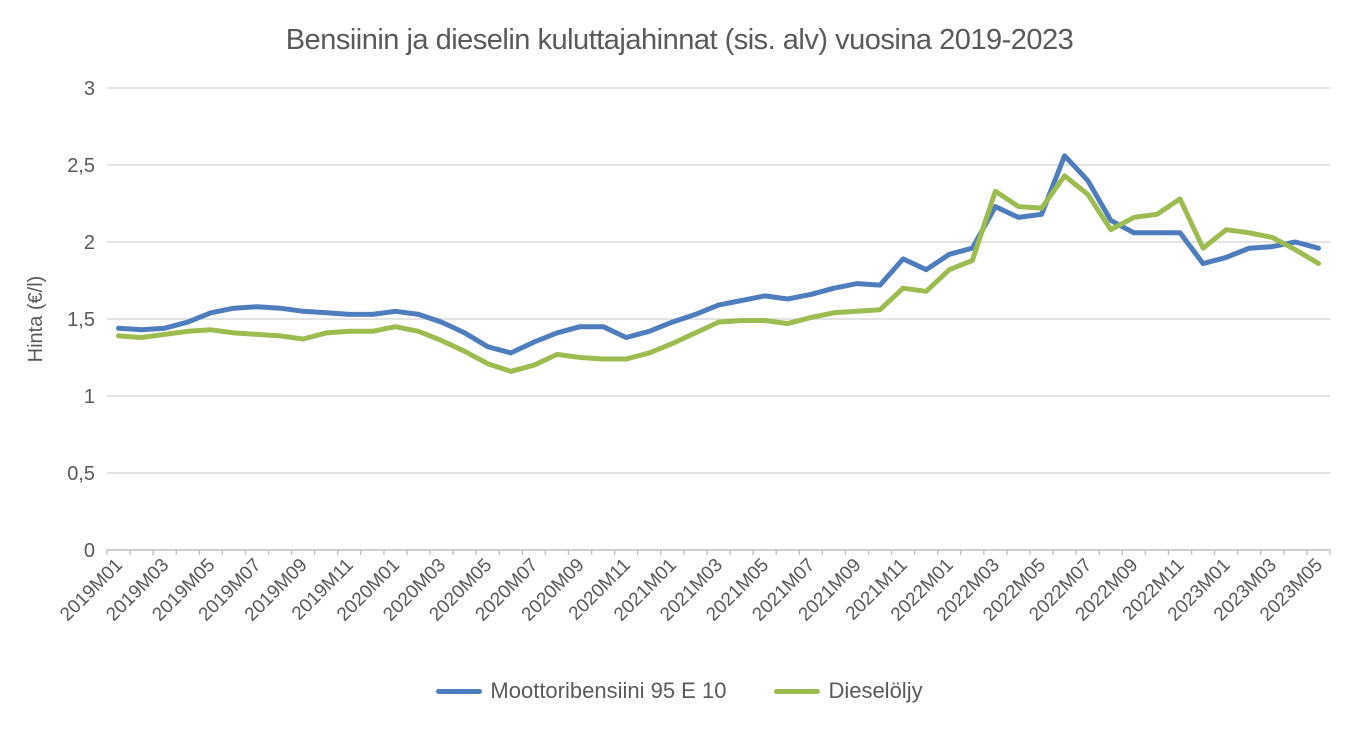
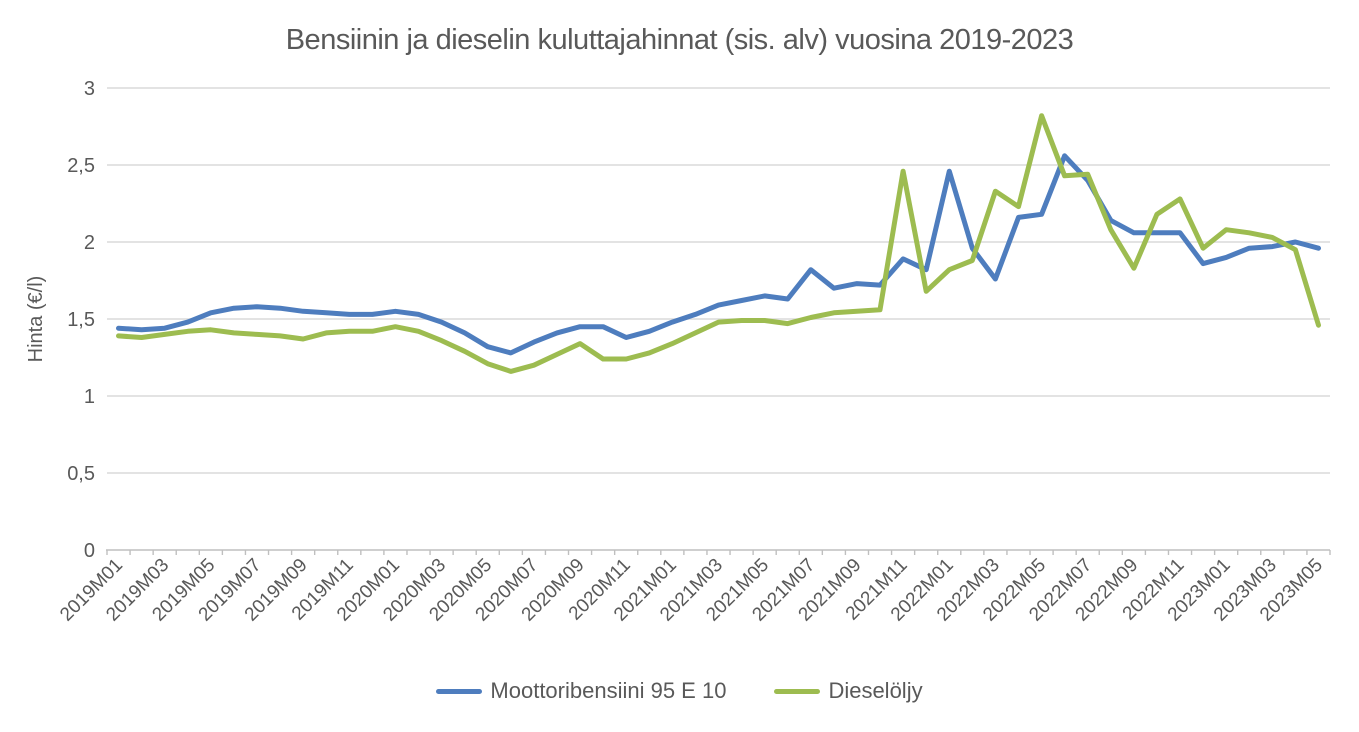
Dieselöljy/2020M09: 1.25 -> 1.34
Moottoribensiini 95 E 10/2021M07: 1.66 -> 1.82
Dieselöljy/2021M11: 1.70 -> 2.46
Moottoribensiini 95 E 10/2022M01: 1.92 -> 2.46
Moottoribensiini 95 E 10/2022M03: 2.23 -> 1.76
Dieselöljy/2022M05: 2.22 -> 2.82
Dieselöljy/2022M07: 2.31 -> 2.44
Dieselöljy/2022M09: 2.16 -> 1.83
Dieselöljy/2023M05: 1.86 -> 1.46
